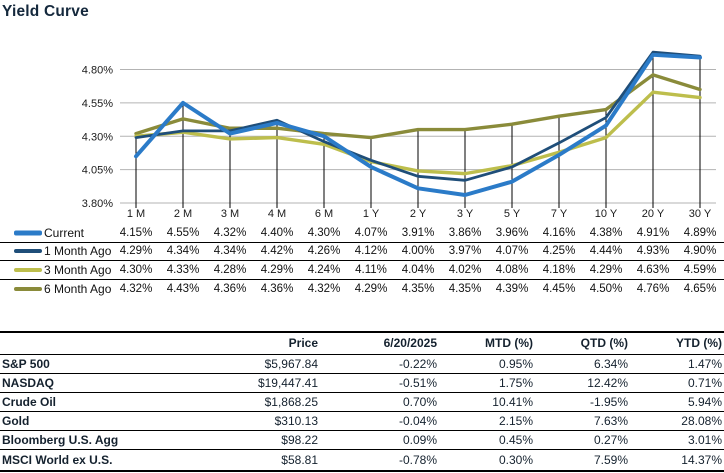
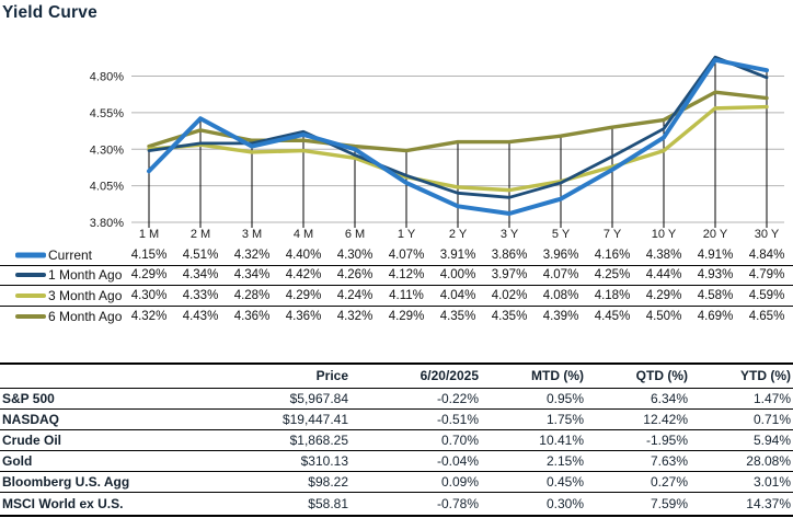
Current/2 M: 4.55% -> 4.51%
3 Month Ago/20 Y: 4.63% -> 4.58%
6 Month Ago/20 Y: 4.76% -> 4.69%
Current/30 Y: 4.89% -> 4.84%
1 Month Ago/30 Y: 4.90% -> 4.79%
